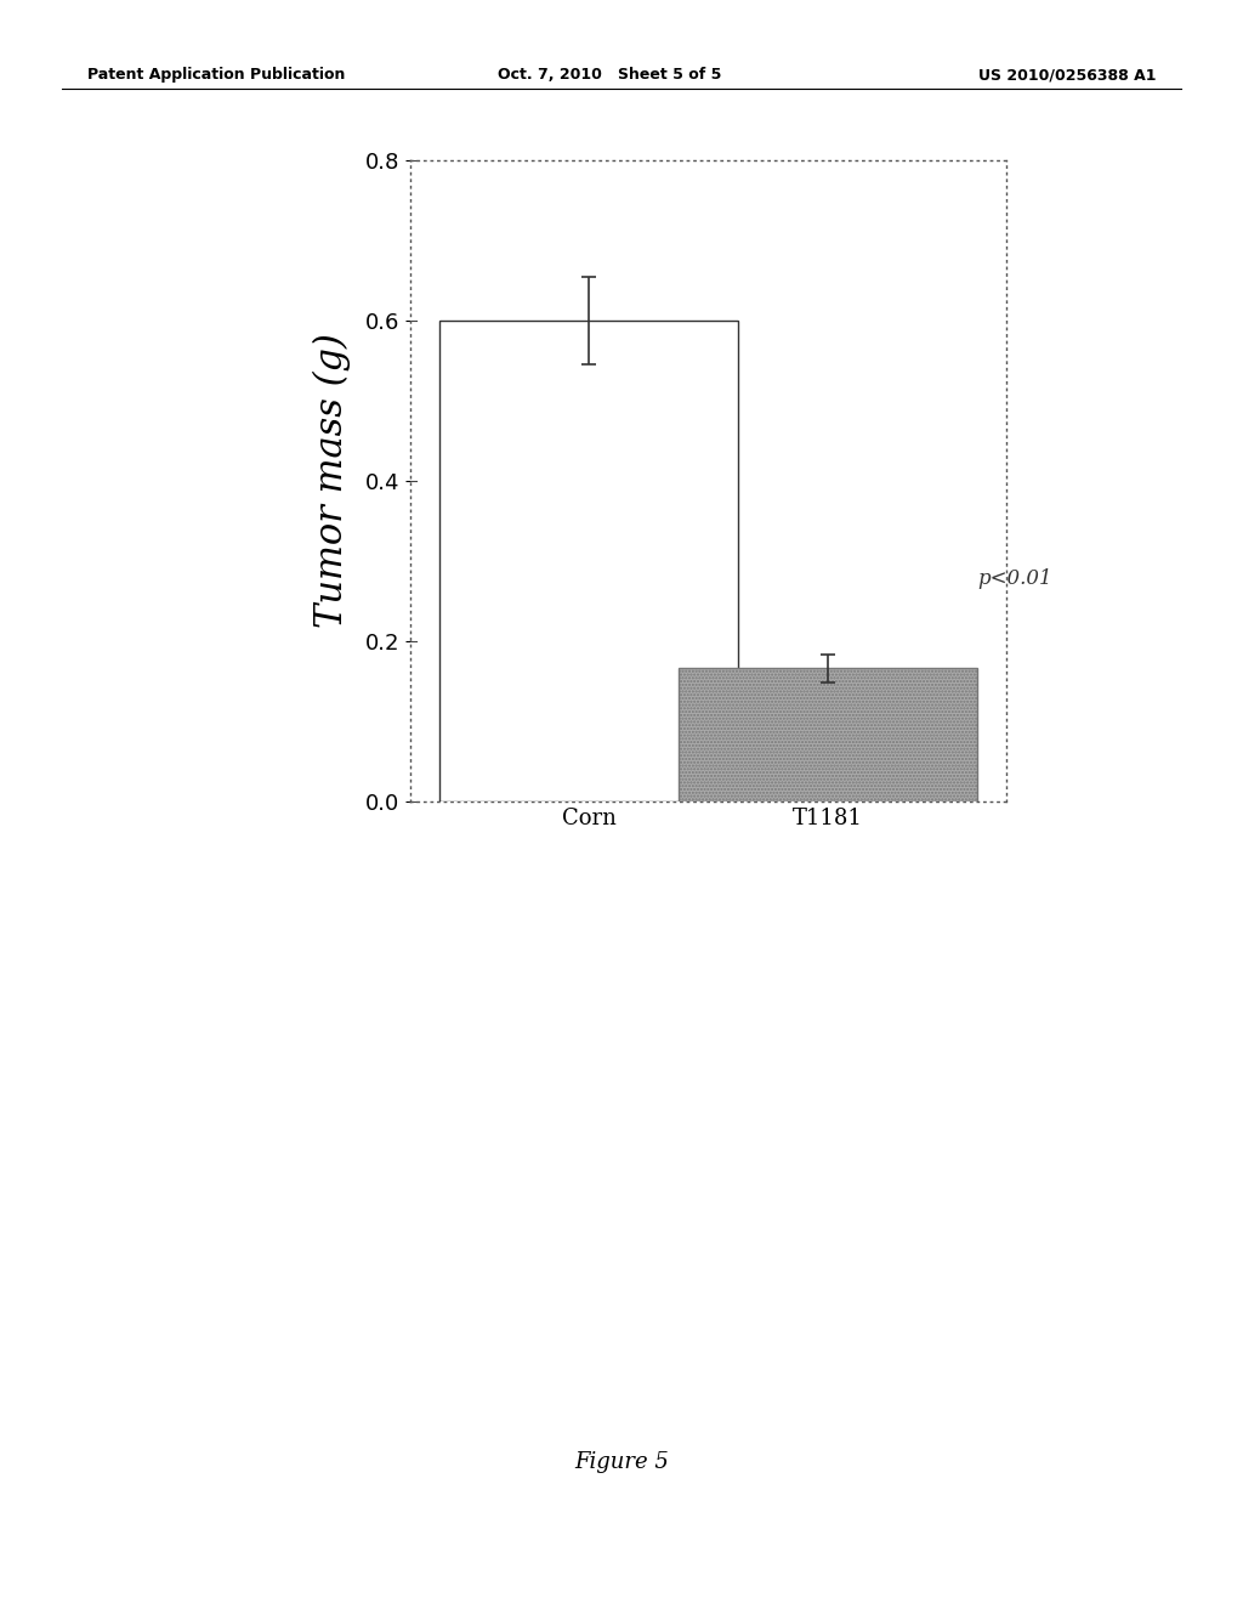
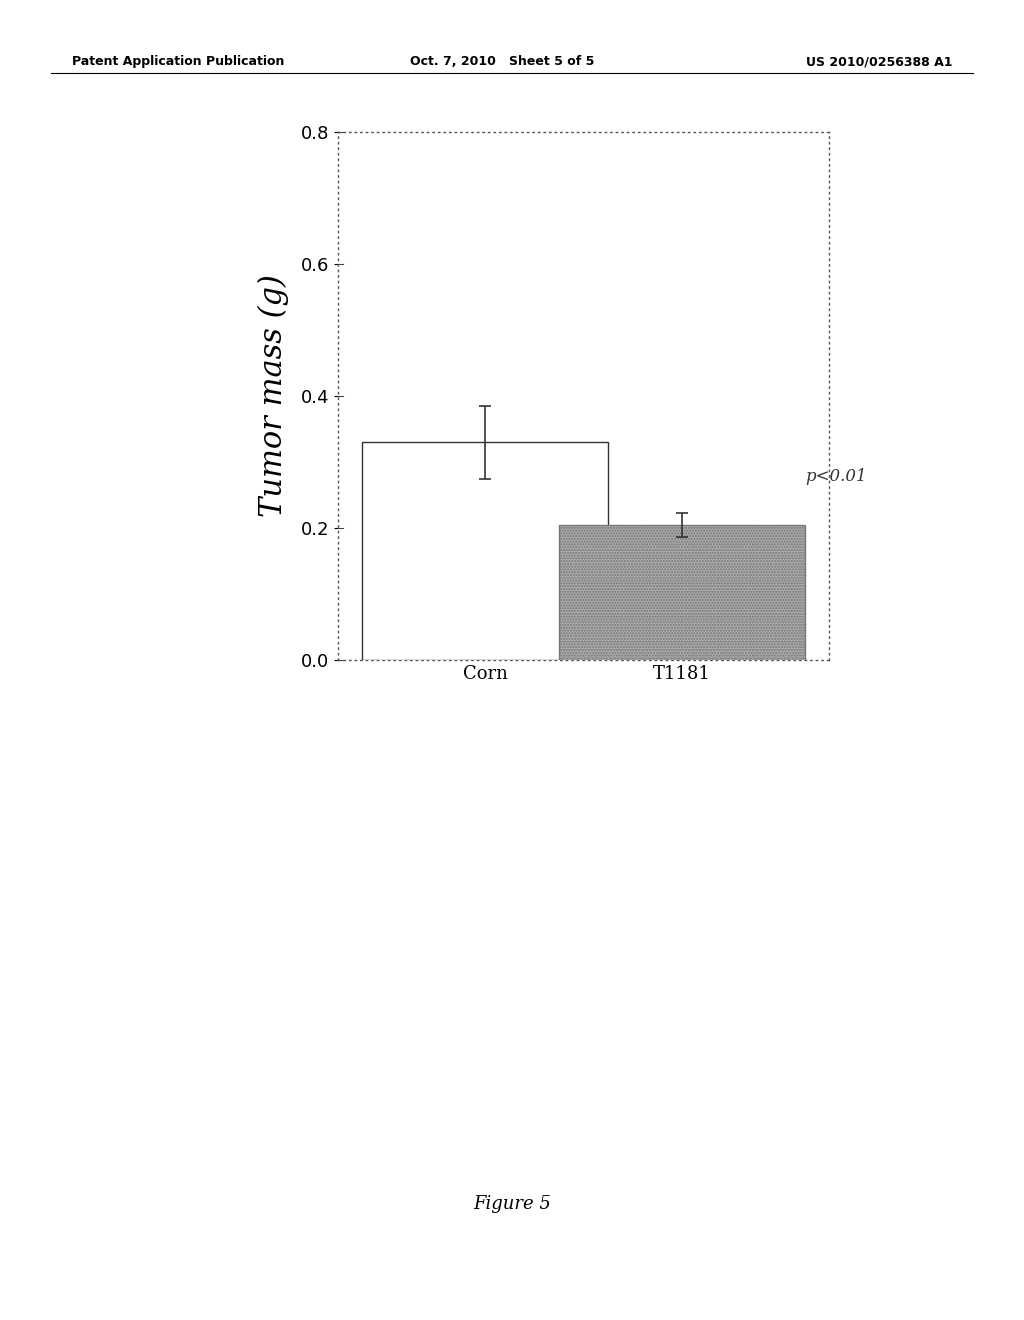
Corn: 0.600 -> 0.330
T1181: 0.166 -> 0.205
